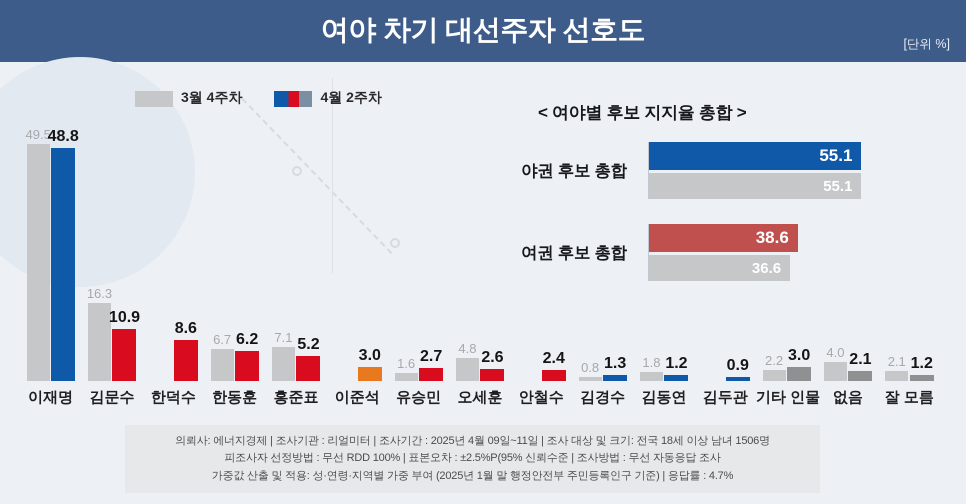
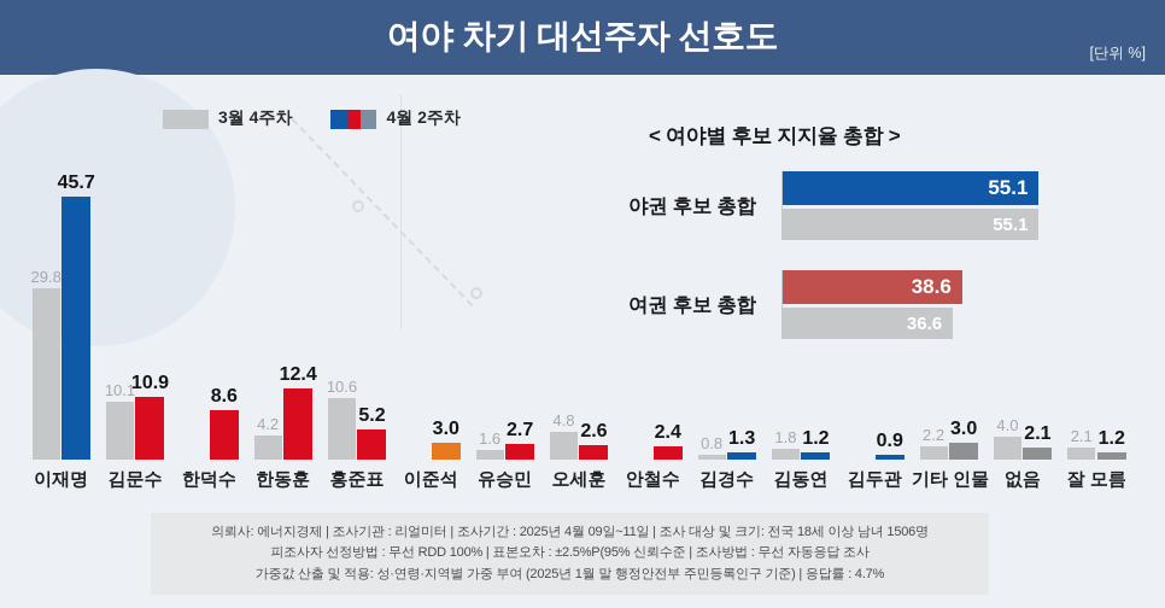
여야 차기 대선주자 선호도/3월 4주차/이재명: 49.5 -> 29.8
여야 차기 대선주자 선호도/4월 2주차/이재명: 48.8 -> 45.7
여야 차기 대선주자 선호도/3월 4주차/김문수: 16.3 -> 10.1
여야 차기 대선주자 선호도/3월 4주차/한동훈: 6.7 -> 4.2
여야 차기 대선주자 선호도/4월 2주차/한동훈: 6.2 -> 12.4
여야 차기 대선주자 선호도/3월 4주차/홍준표: 7.1 -> 10.6
